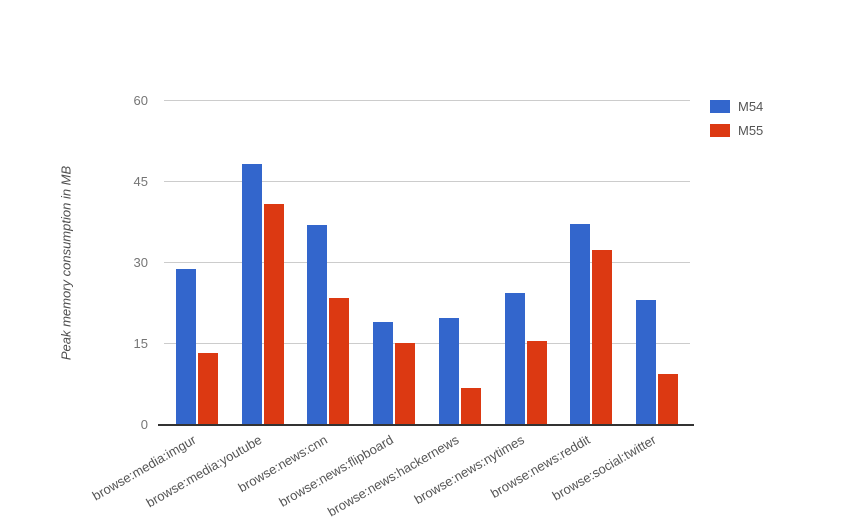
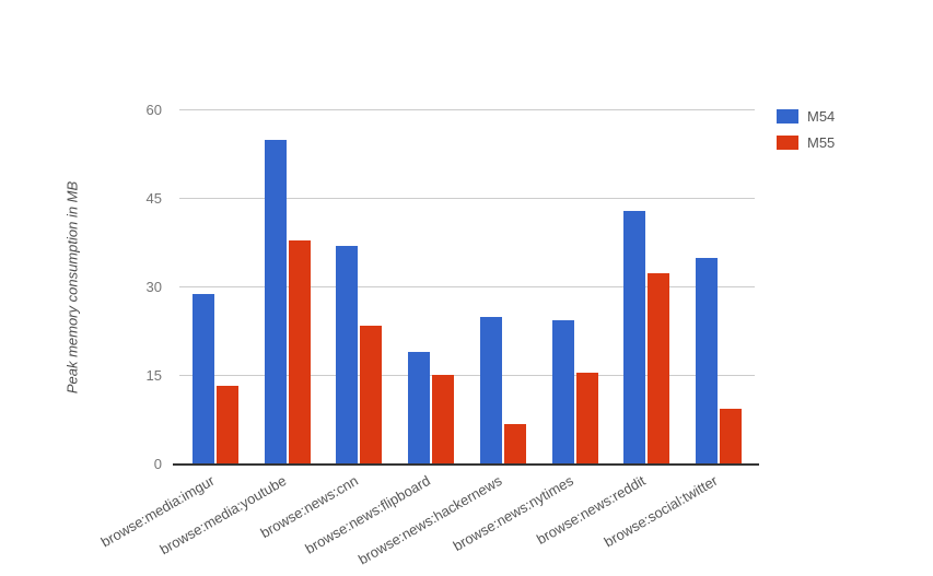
M54/browse:media:youtube: 48 -> 55
M55/browse:media:youtube: 41 -> 38
M54/browse:news:hackernews: 20 -> 25
M54/browse:news:reddit: 37 -> 43
M54/browse:social:twitter: 23 -> 35
